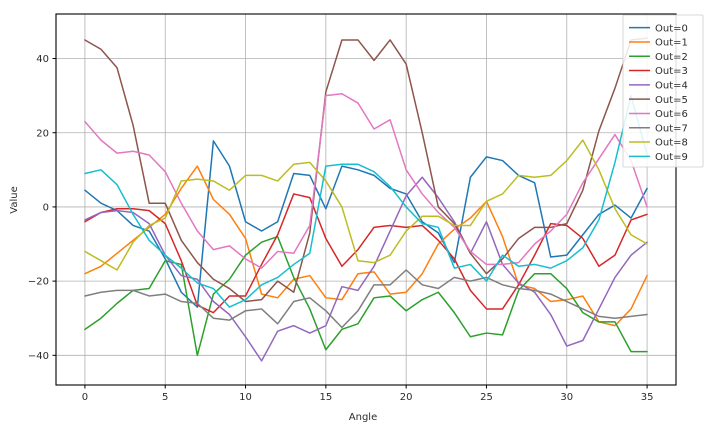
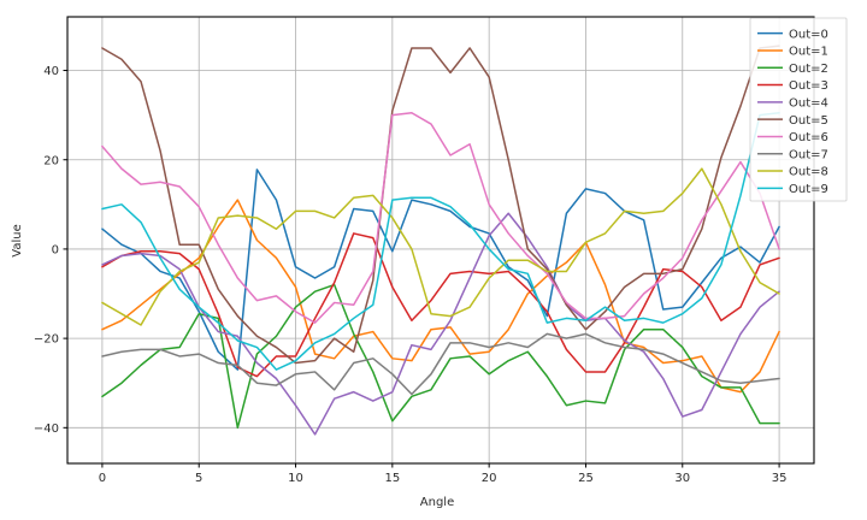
Out=7/20: -17 -> -22
Out=4/25: -4 -> -16
Out=9/25: -20 -> -16
Out=9/35: 14 -> 30
